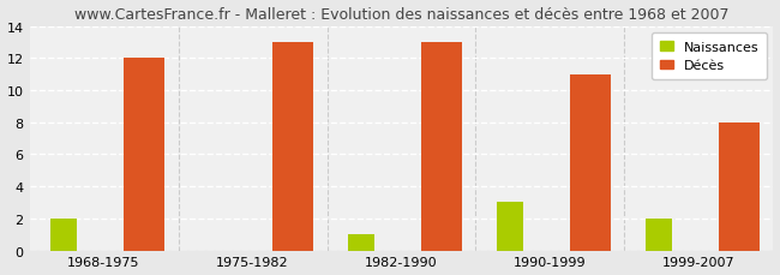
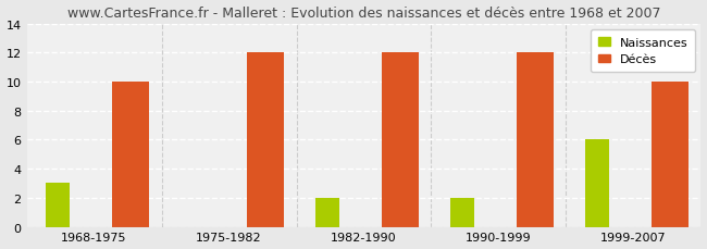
Naissances/1968-1975: 2 -> 3
Décès/1968-1975: 12 -> 10
Décès/1975-1982: 13 -> 12
Naissances/1982-1990: 1 -> 2
Décès/1982-1990: 13 -> 12
Naissances/1990-1999: 3 -> 2
Décès/1990-1999: 11 -> 12
Naissances/1999-2007: 2 -> 6
Décès/1999-2007: 8 -> 10
